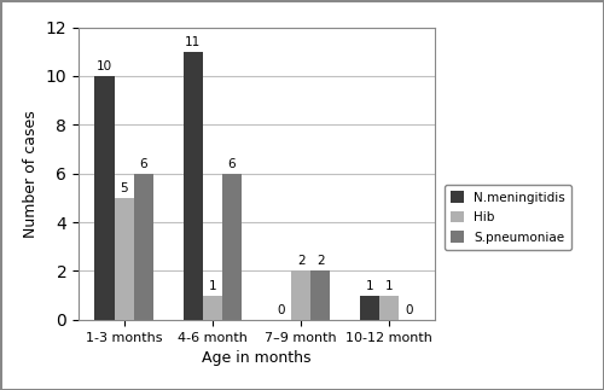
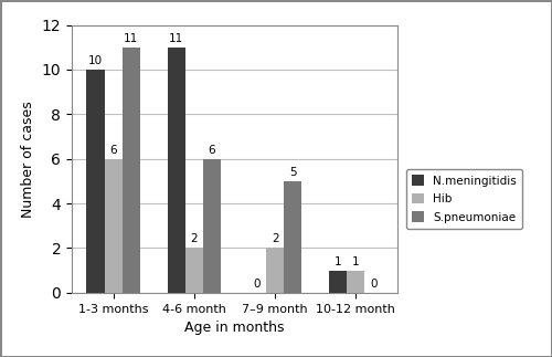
Hib/1-3 months: 5 -> 6
S.pneumoniae/1-3 months: 6 -> 11
Hib/4-6 month: 1 -> 2
S.pneumoniae/7–9 month: 2 -> 5
